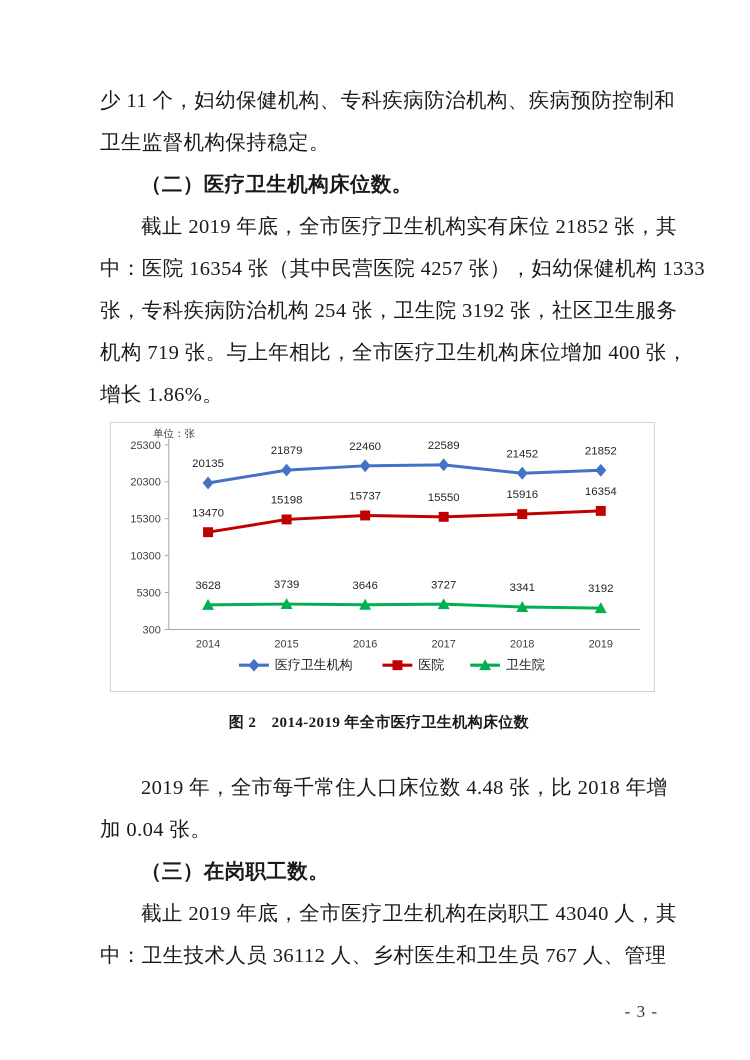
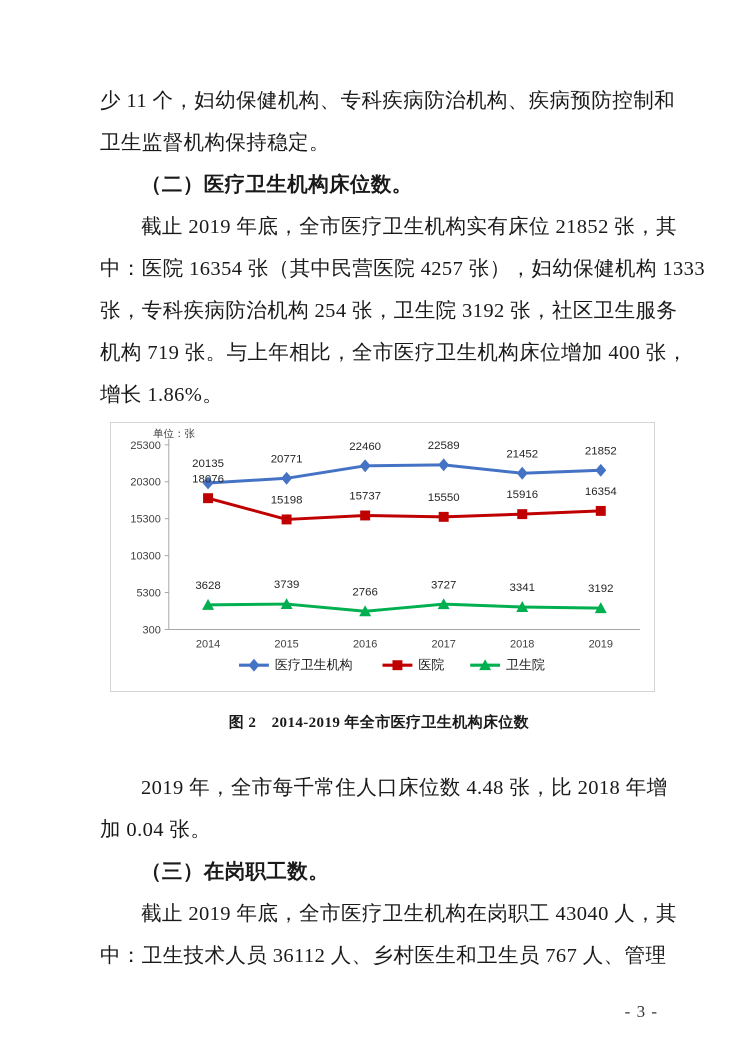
医院/2014: 13470 -> 18076
医疗卫生机构/2015: 21879 -> 20771
卫生院/2016: 3646 -> 2766
